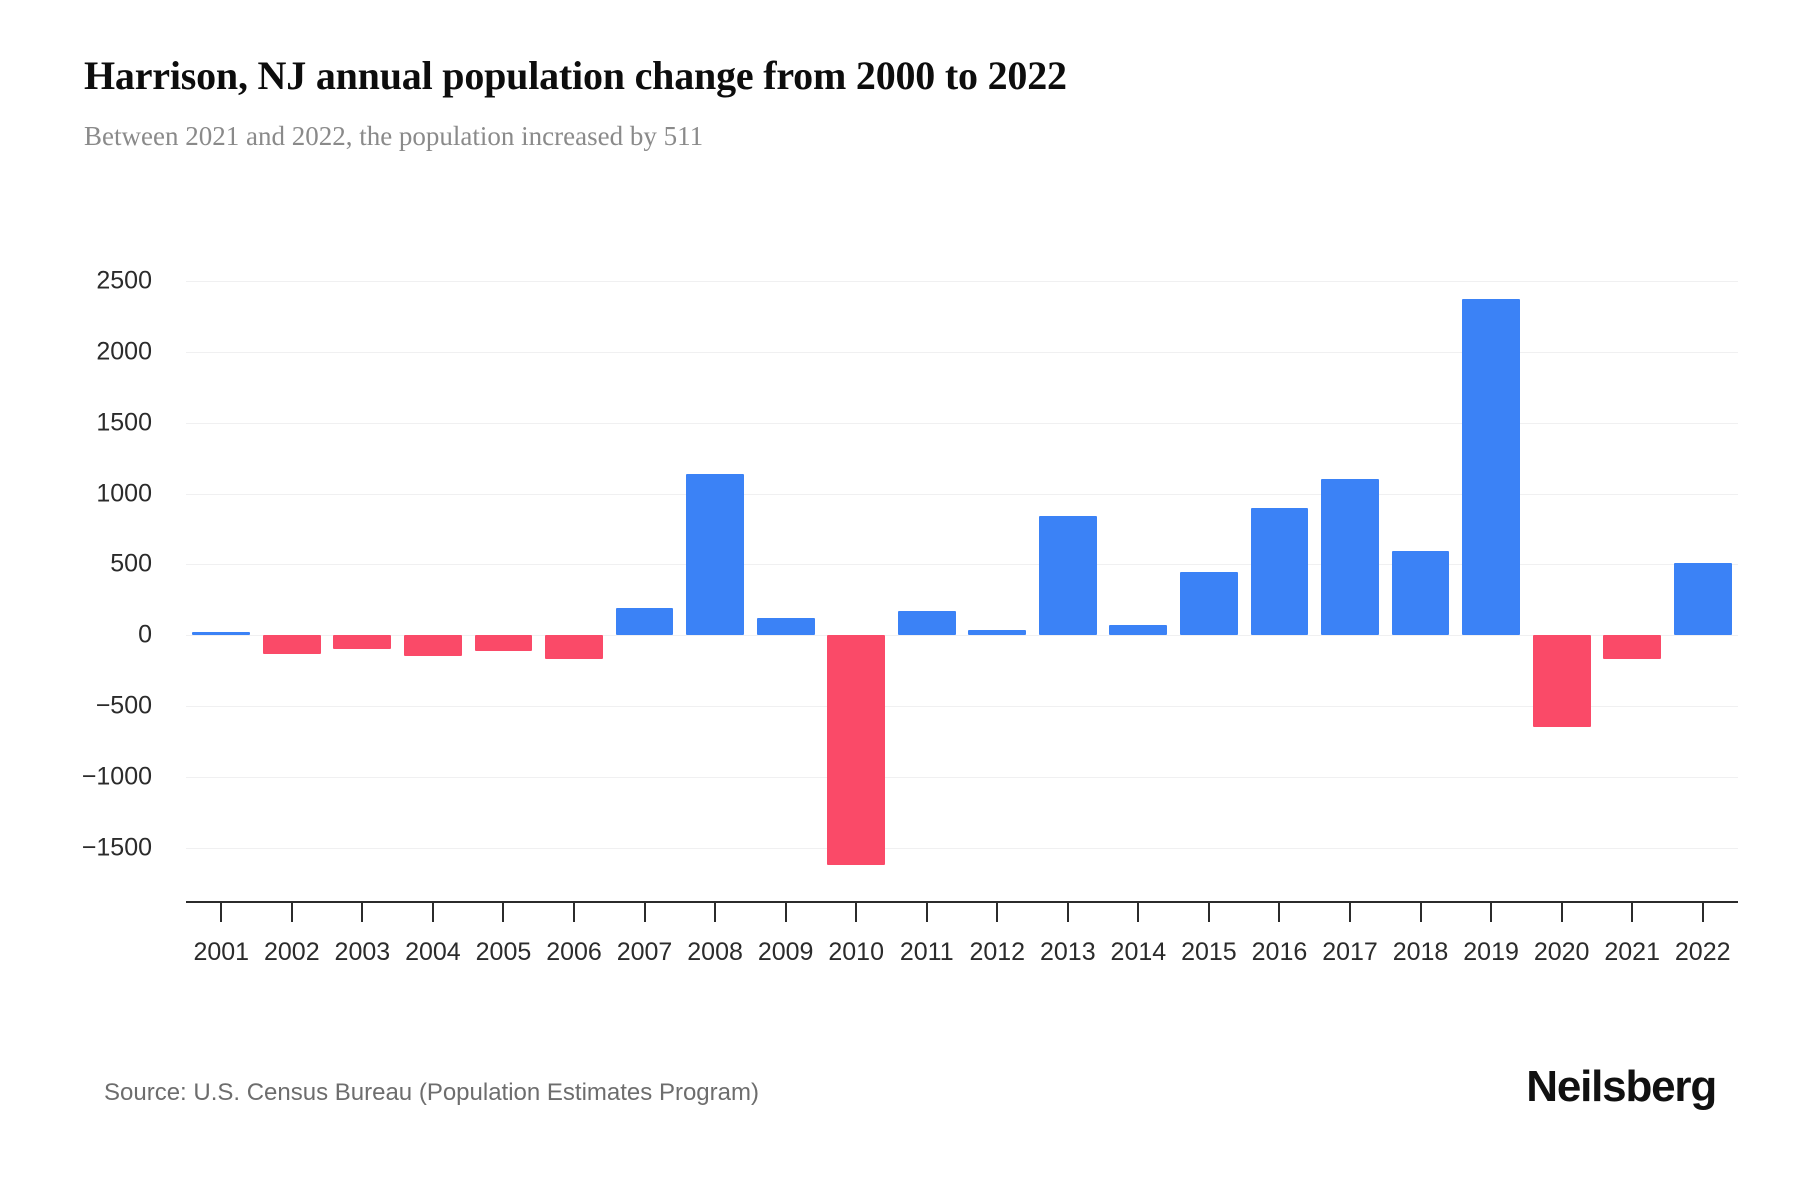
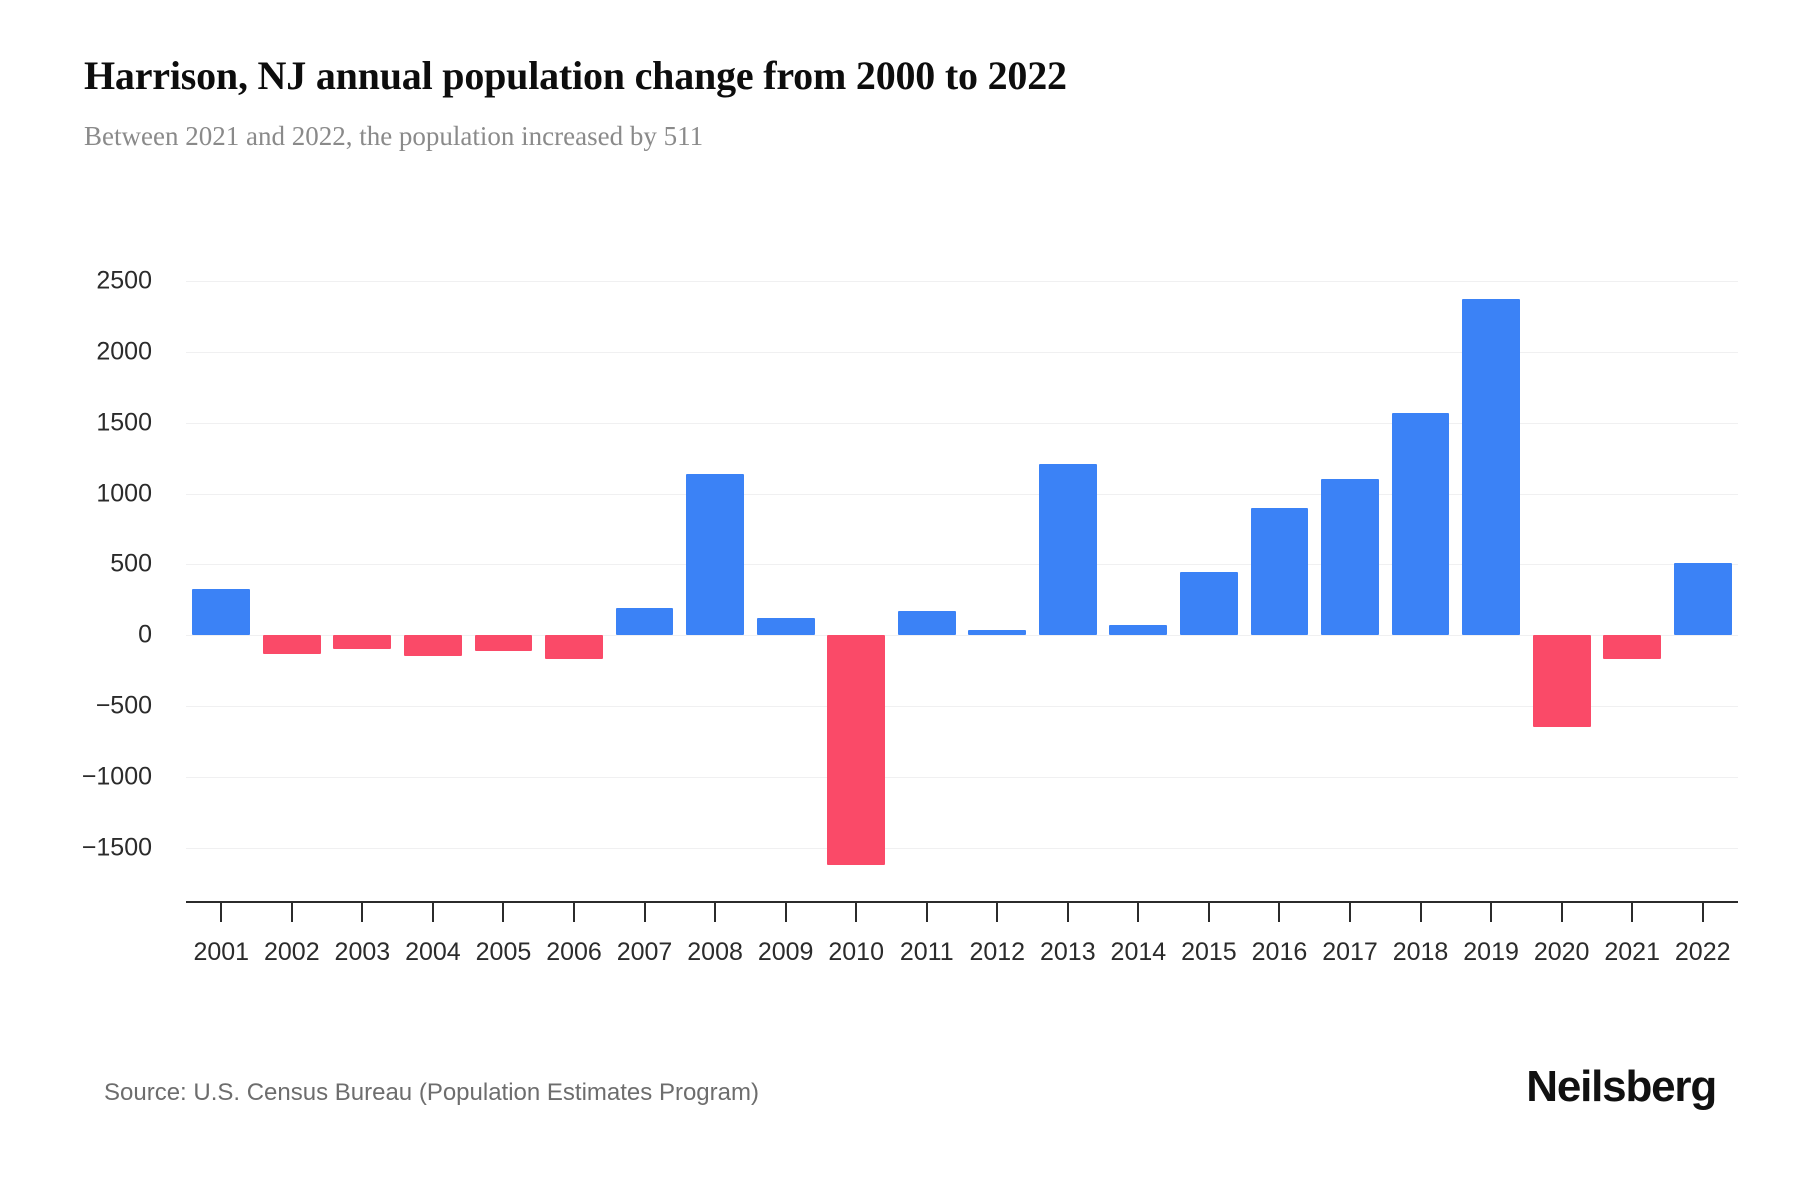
2001: 20 -> 330
2013: 840 -> 1210
2018: 600 -> 1570
